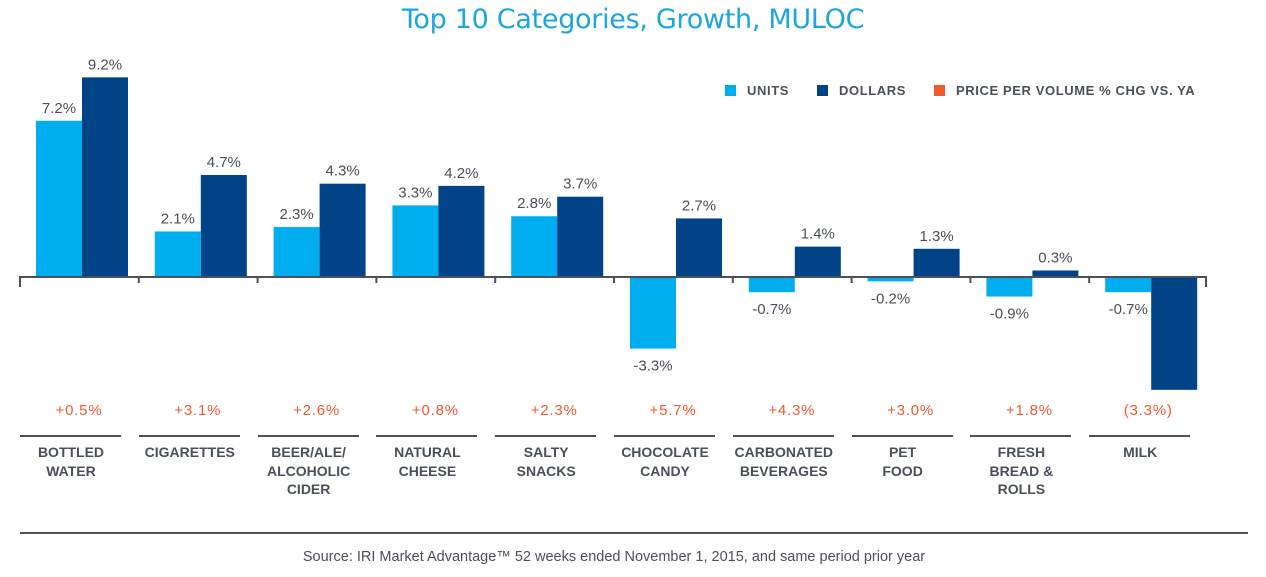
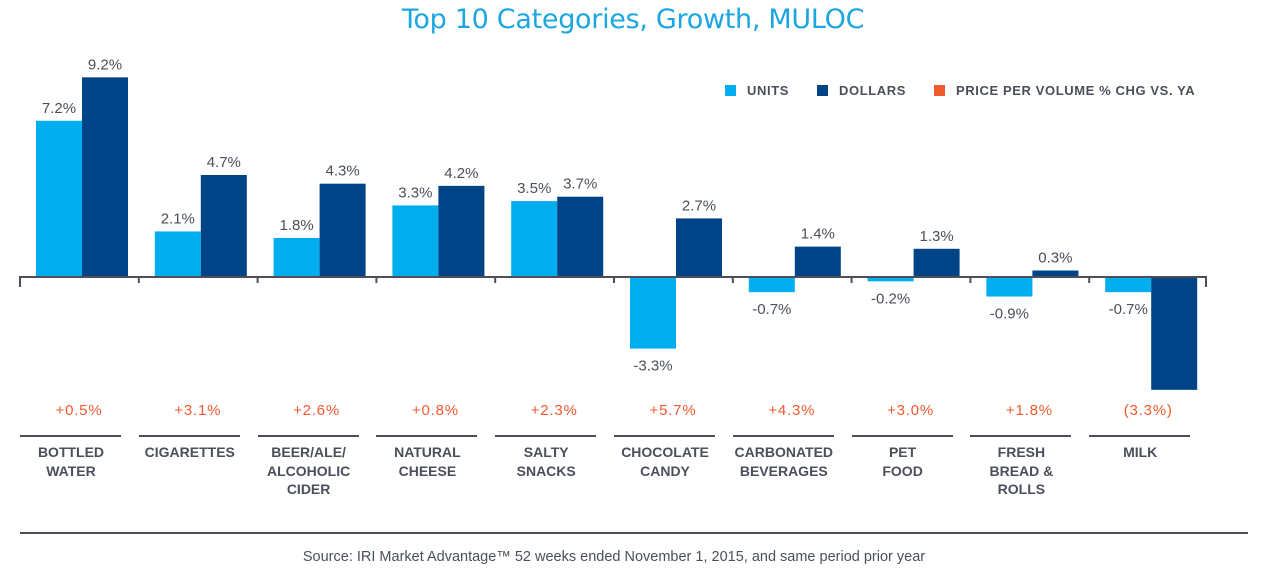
UNITS/BEER/ALE/ ALCOHOLIC CIDER: 2.3% -> 1.8%
UNITS/SALTY SNACKS: 2.8% -> 3.5%
